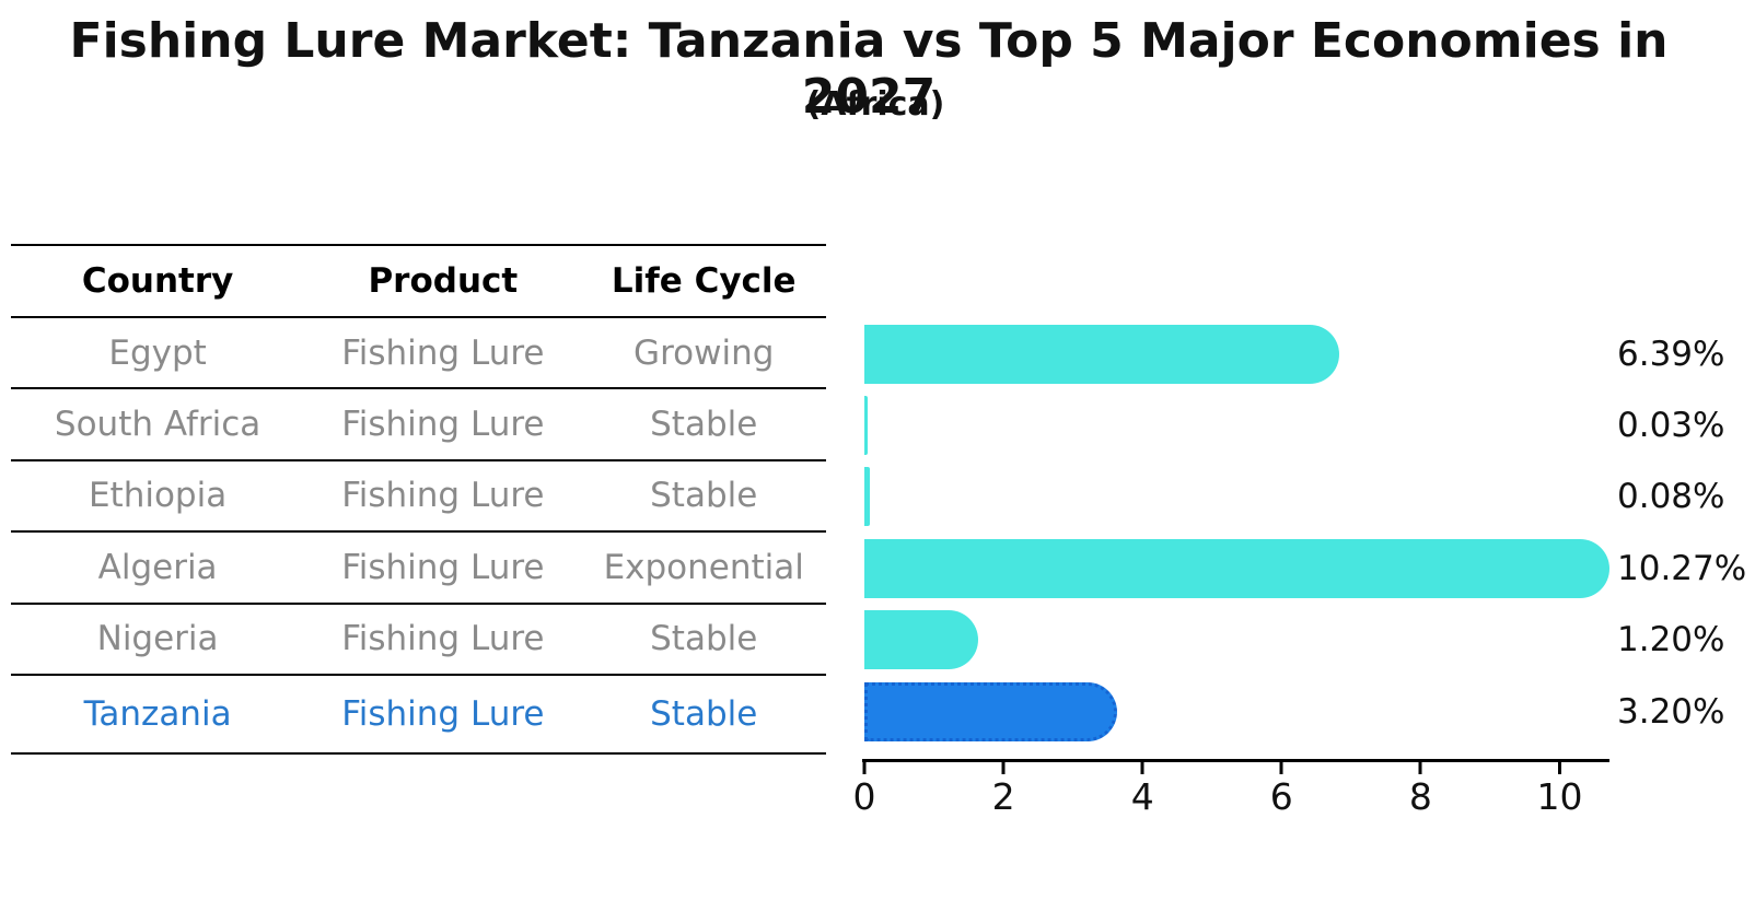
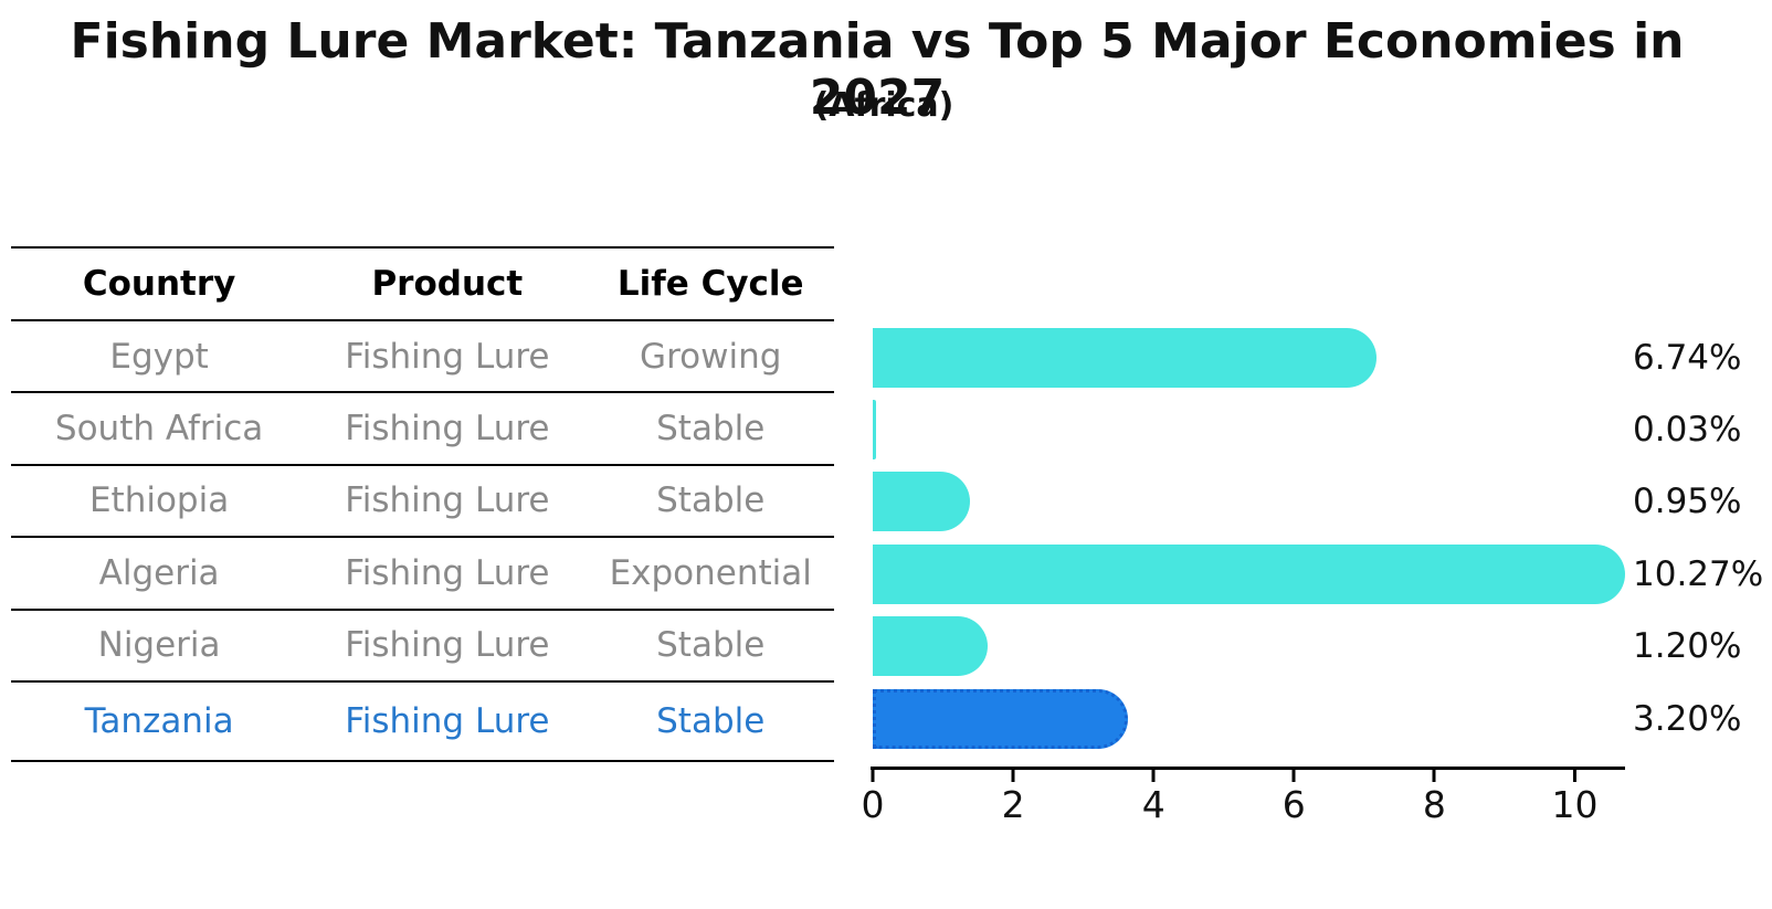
Egypt: 6.39% -> 6.74%
Ethiopia: 0.08% -> 0.95%
